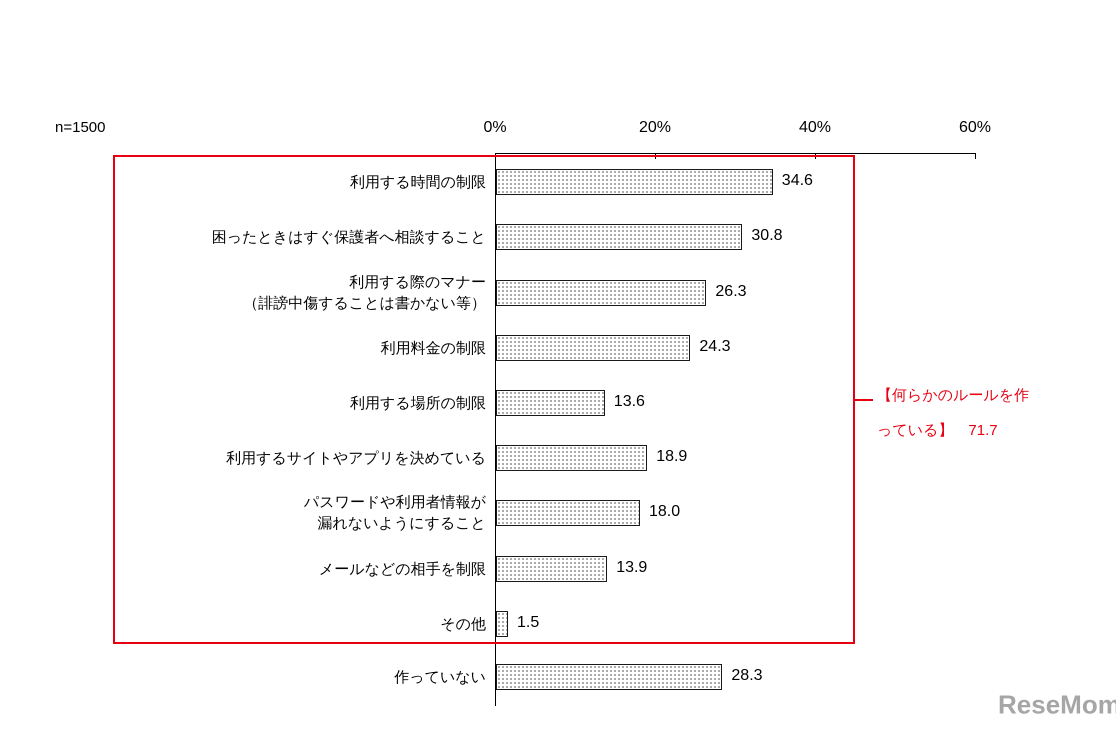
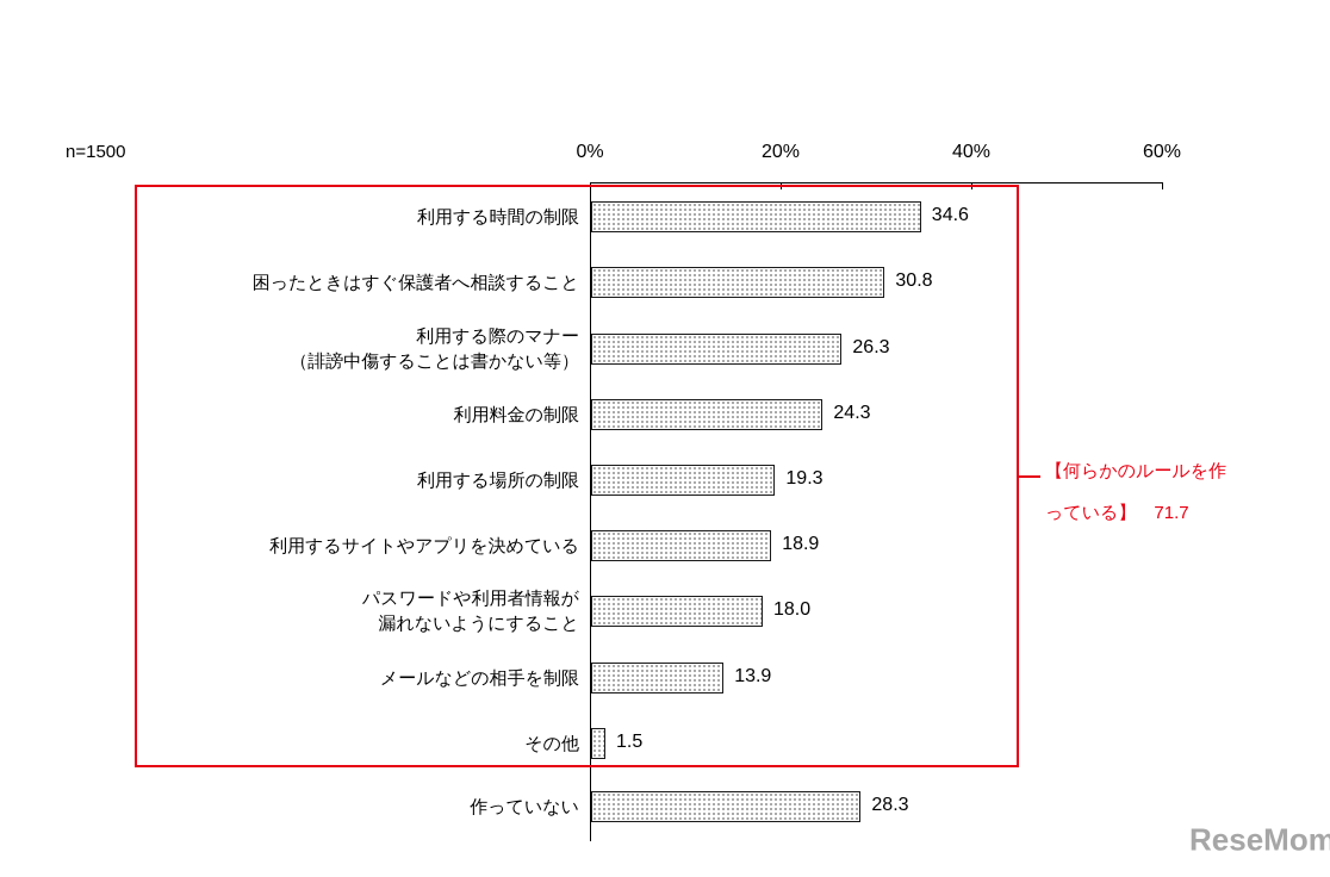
利用する場所の制限: 13.6 -> 19.3
